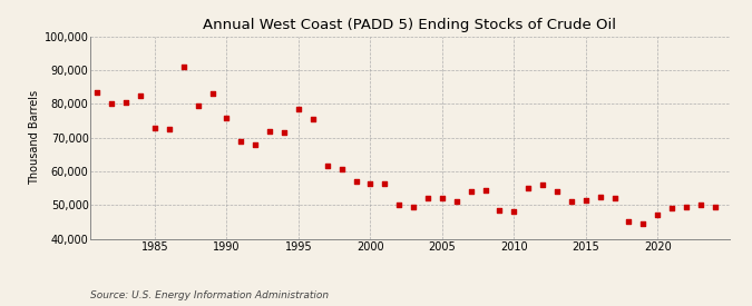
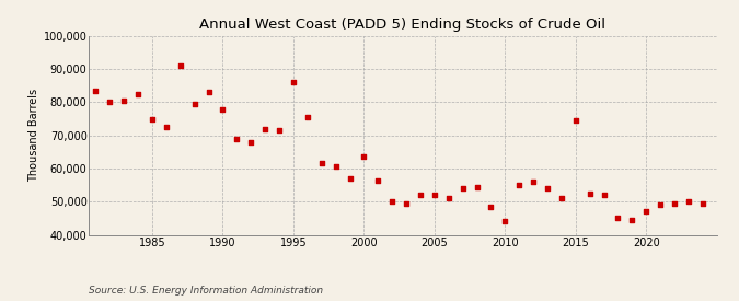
1985: 73,000 -> 75,000
1990: 76,000 -> 78,000
1995: 78,500 -> 86,000
2000: 56,500 -> 63,500
2010: 48,000 -> 44,000
2015: 51,500 -> 74,500
